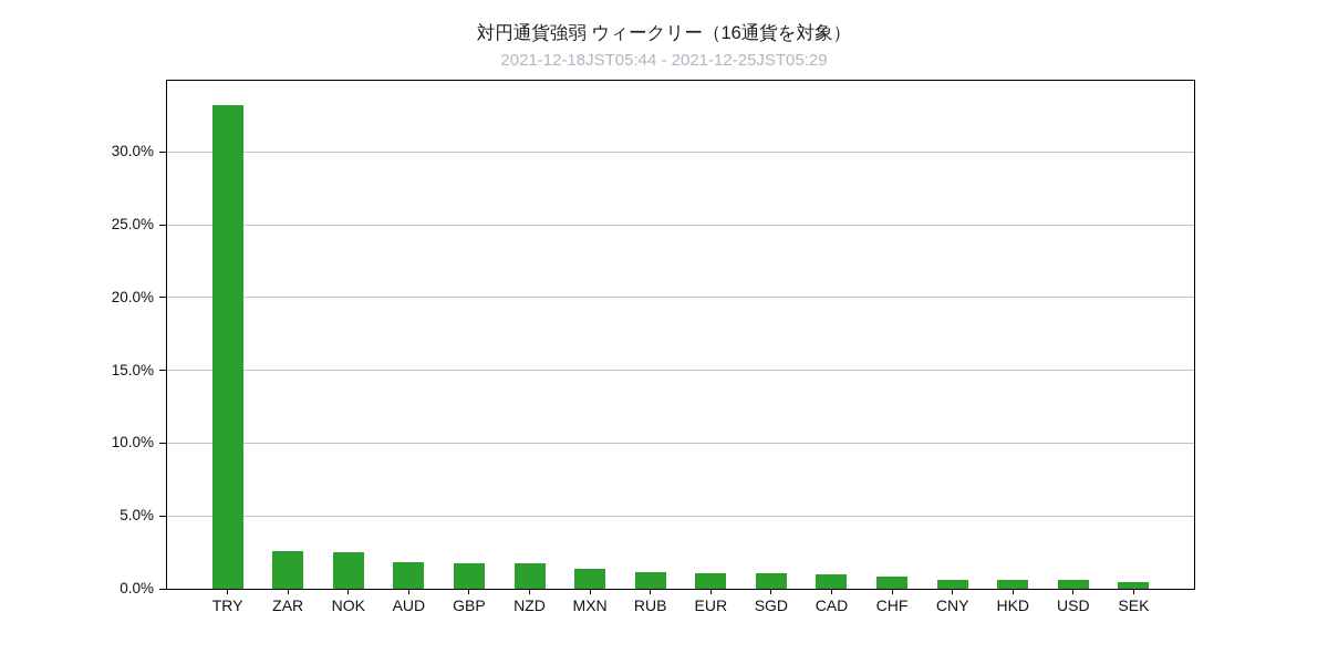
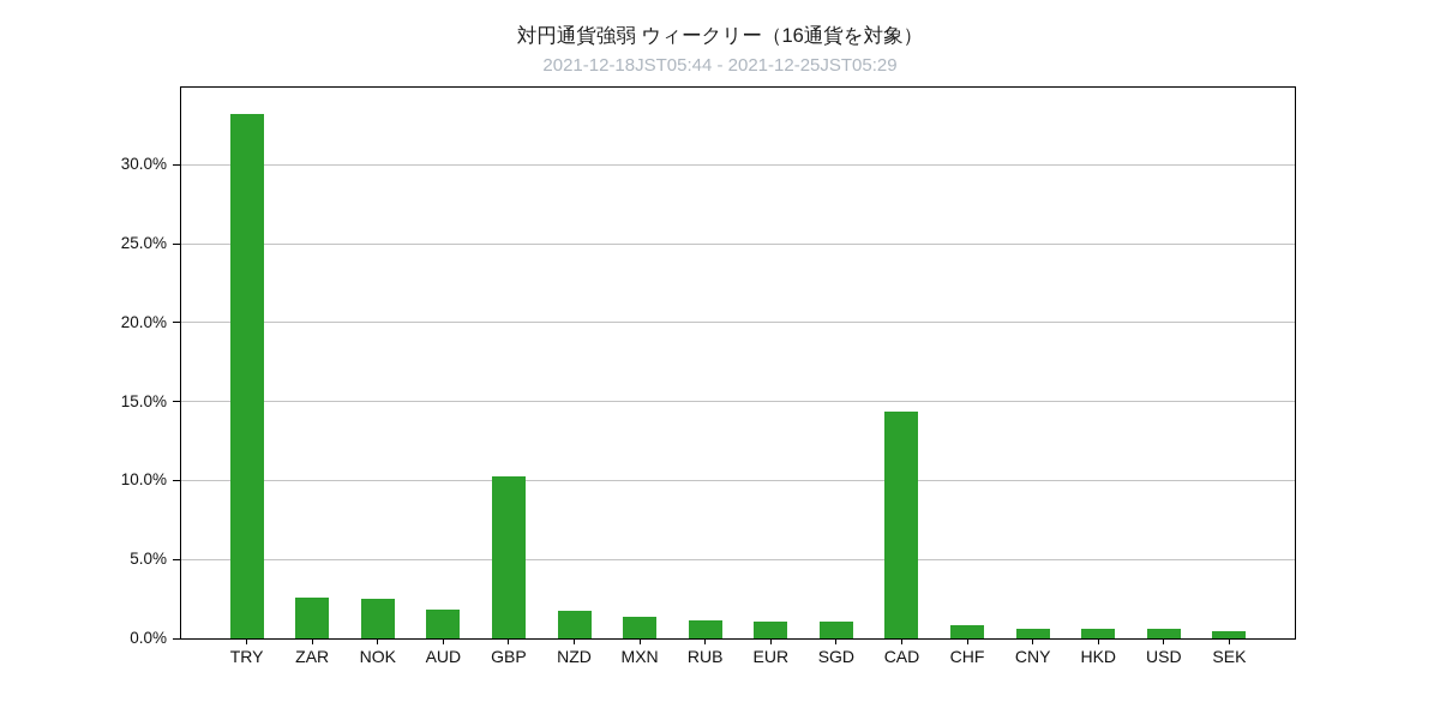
GBP: 1.7% -> 10.3%
CAD: 1.0% -> 14.4%
